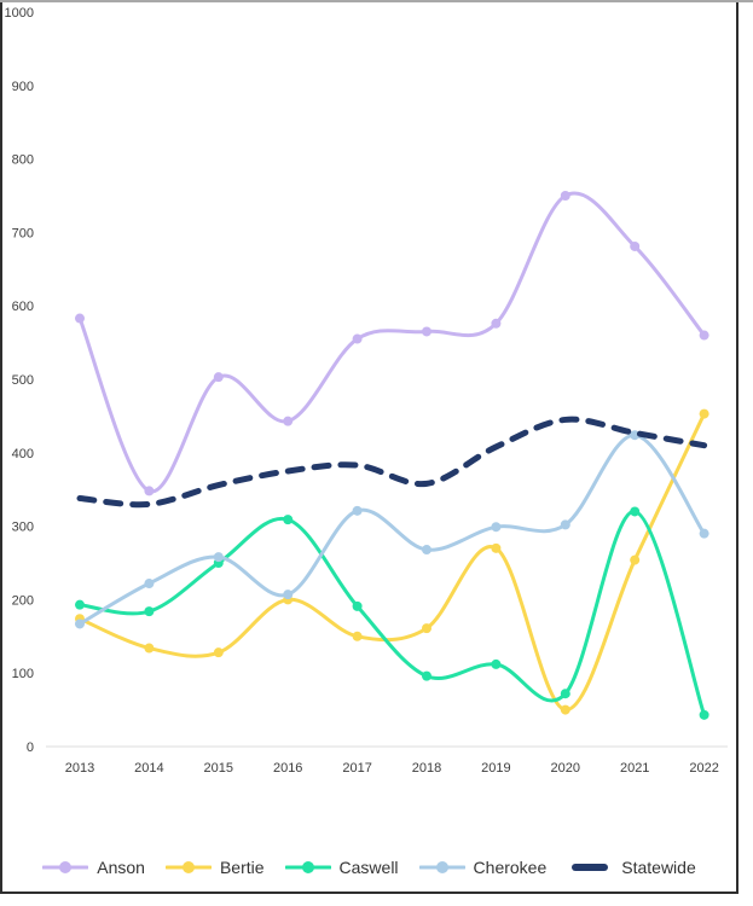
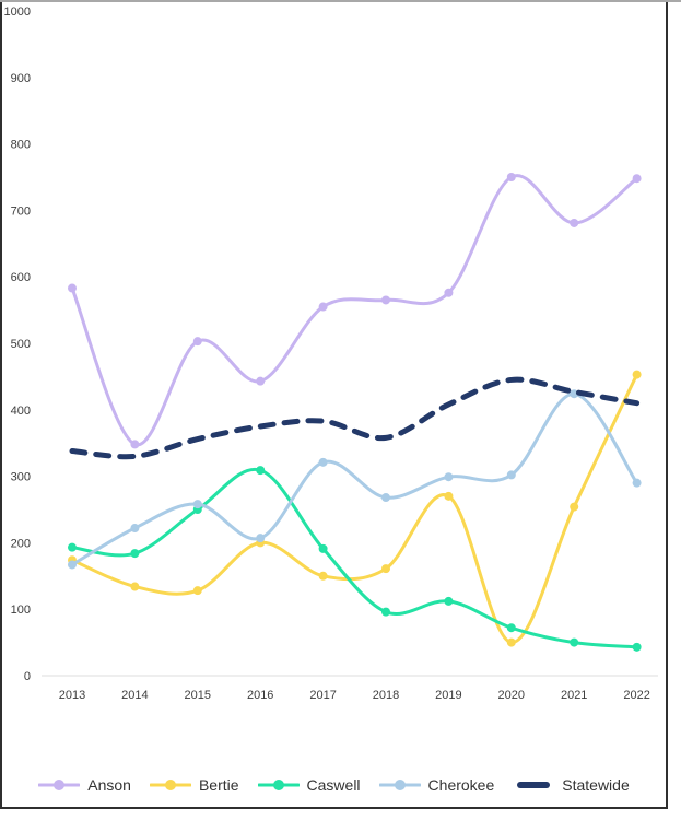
Caswell/2021: 320 -> 50
Anson/2022: 560 -> 750
